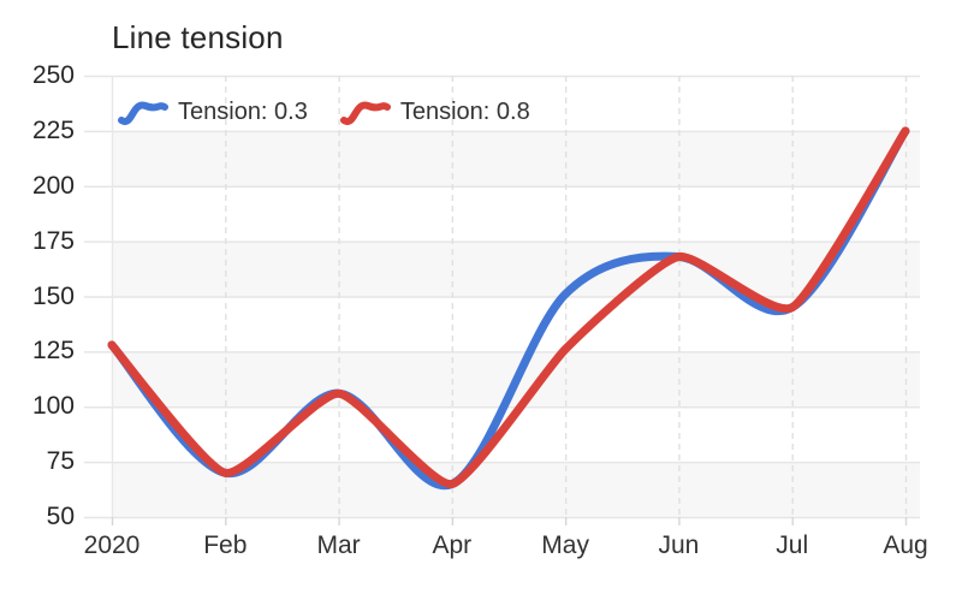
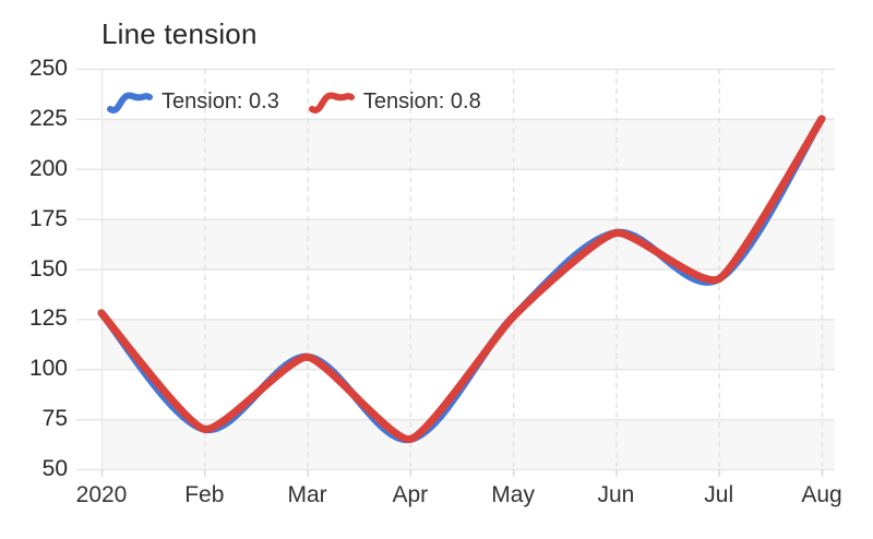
Tension: 0.3/May: 151 -> 126
